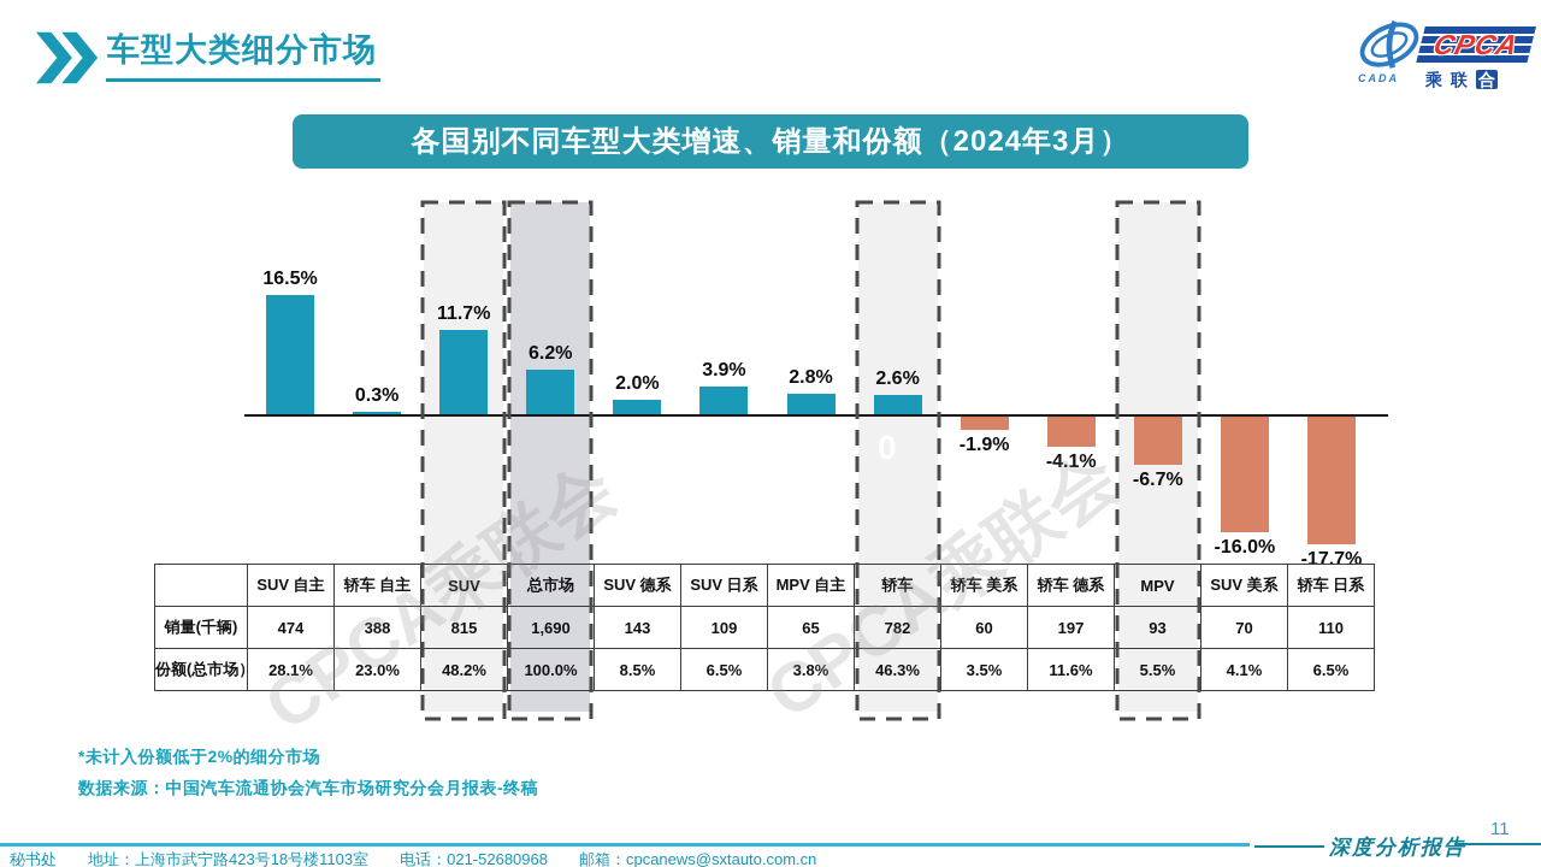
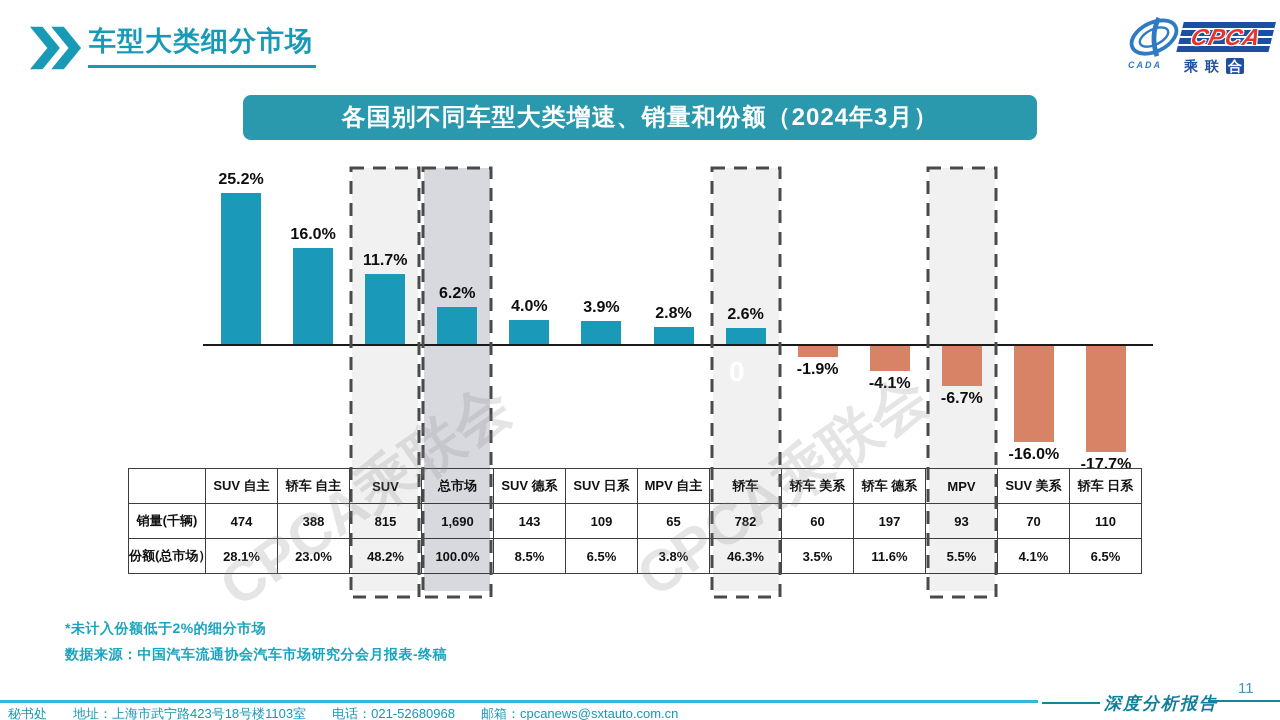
SUV 自主: 16.5% -> 25.2%
轿车 自主: 0.3% -> 16.0%
SUV 德系: 2.0% -> 4.0%
